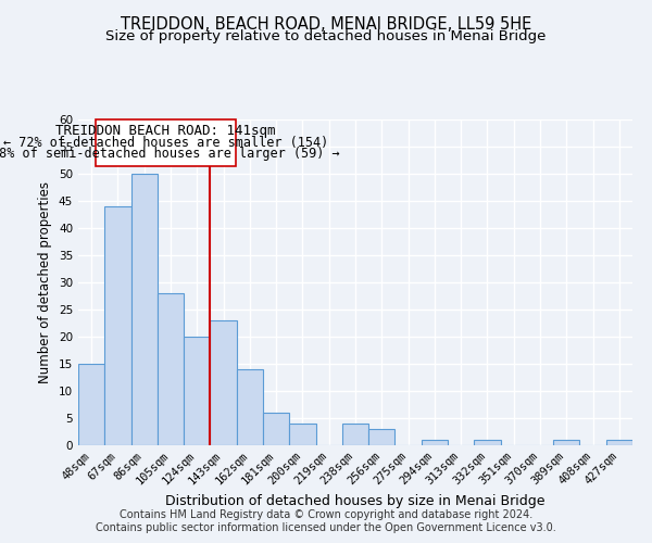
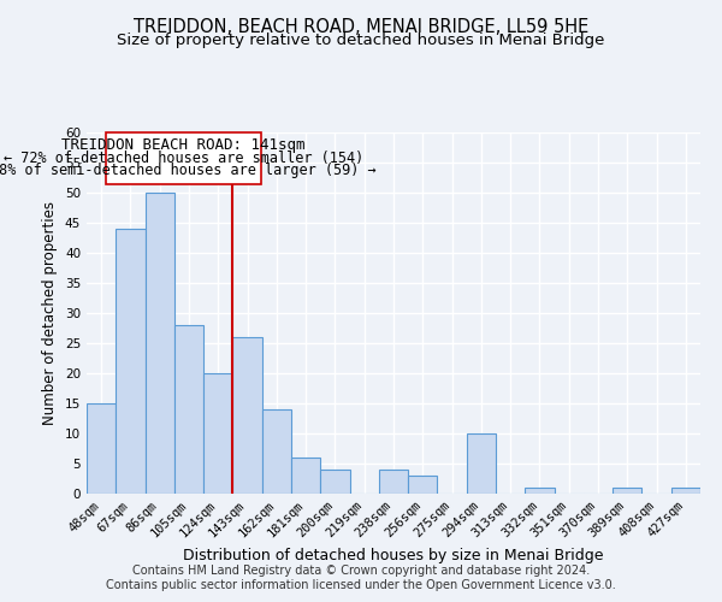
143sqm: 23 -> 26
294sqm: 1 -> 10
